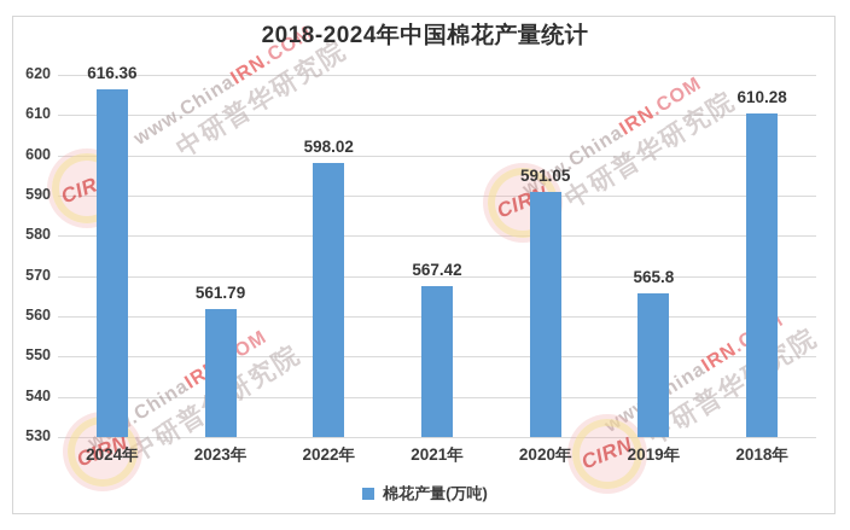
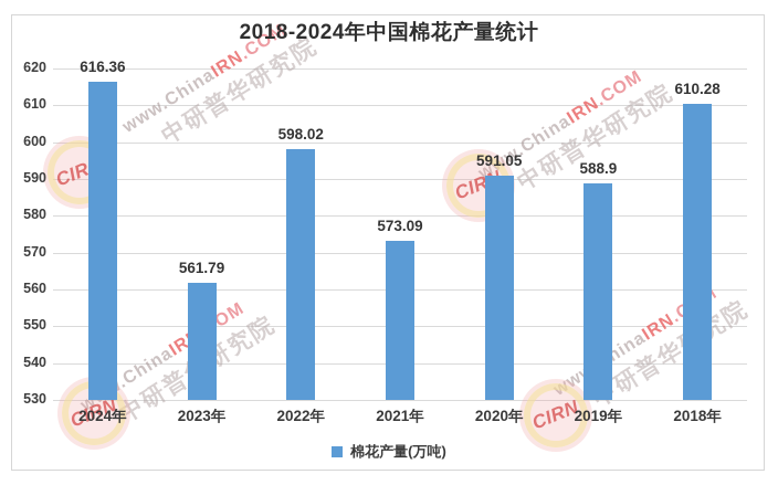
2021年: 567.42 -> 573.09
2019年: 565.8 -> 588.9
